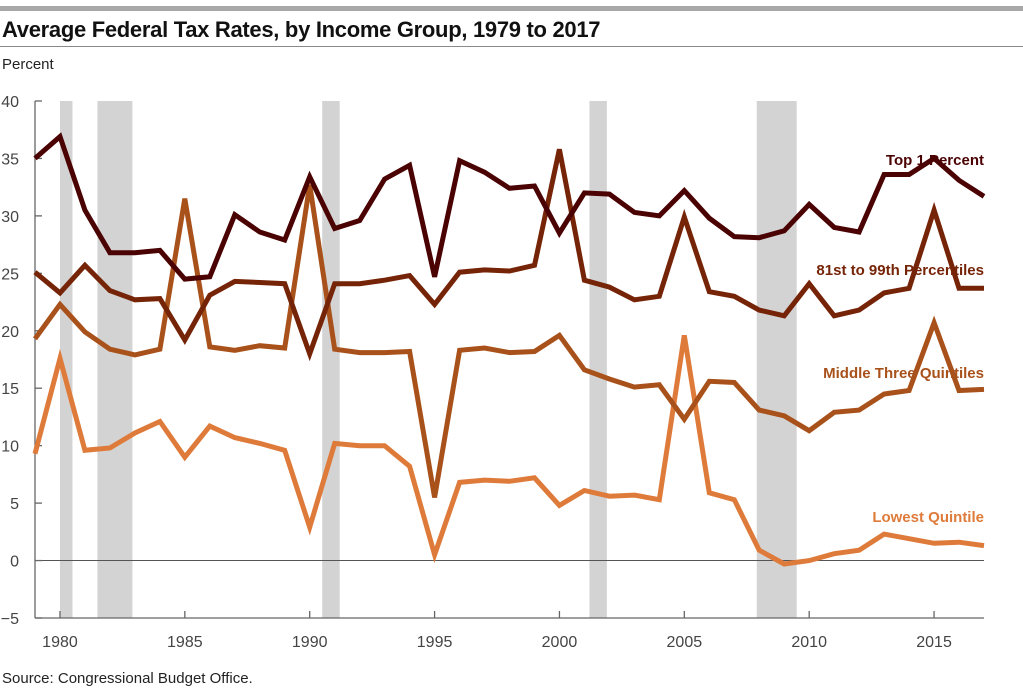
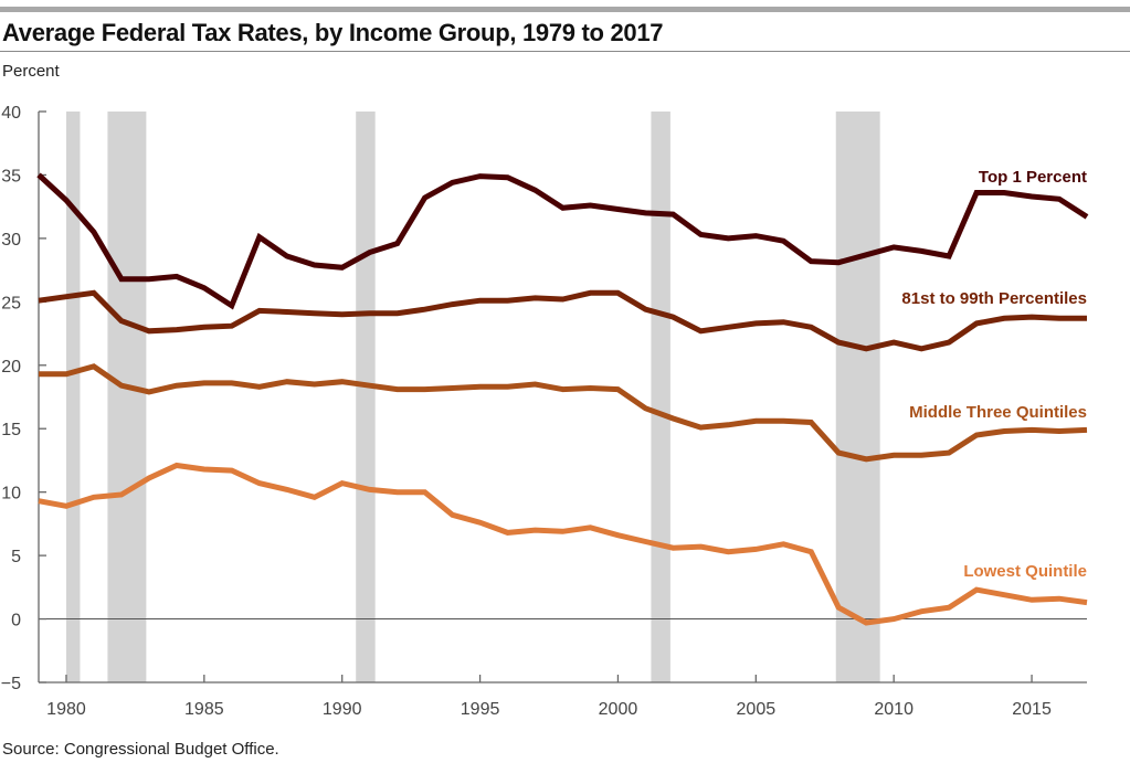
Top 1 Percent/1980: 36.9 -> 33.0
81st to 99th Percentiles/1980: 23.3 -> 25.4
Middle Three Quintiles/1980: 22.3 -> 19.3
Lowest Quintile/1980: 17.6 -> 8.9
Top 1 Percent/1985: 24.5 -> 26.1
81st to 99th Percentiles/1985: 19.2 -> 23.0
Middle Three Quintiles/1985: 31.5 -> 18.6
Lowest Quintile/1985: 9.0 -> 11.8
Top 1 Percent/1990: 33.4 -> 27.7
81st to 99th Percentiles/1990: 18.0 -> 24.0
Middle Three Quintiles/1990: 32.7 -> 18.7
Lowest Quintile/1990: 2.9 -> 10.7
Top 1 Percent/1995: 24.7 -> 34.9
81st to 99th Percentiles/1995: 22.3 -> 25.1
Middle Three Quintiles/1995: 5.5 -> 18.3
Lowest Quintile/1995: 0.5 -> 7.6
Top 1 Percent/2000: 28.5 -> 32.3
81st to 99th Percentiles/2000: 35.8 -> 25.7
Middle Three Quintiles/2000: 19.6 -> 18.1
Lowest Quintile/2000: 4.8 -> 6.6
Top 1 Percent/2005: 32.2 -> 30.2
81st to 99th Percentiles/2005: 29.9 -> 23.3
Middle Three Quintiles/2005: 12.3 -> 15.6
Lowest Quintile/2005: 19.6 -> 5.5
Top 1 Percent/2010: 31.0 -> 29.3
81st to 99th Percentiles/2010: 24.1 -> 21.8
Middle Three Quintiles/2010: 11.3 -> 12.9
Top 1 Percent/2015: 35.0 -> 33.3
81st to 99th Percentiles/2015: 30.5 -> 23.8
Middle Three Quintiles/2015: 20.7 -> 14.9
